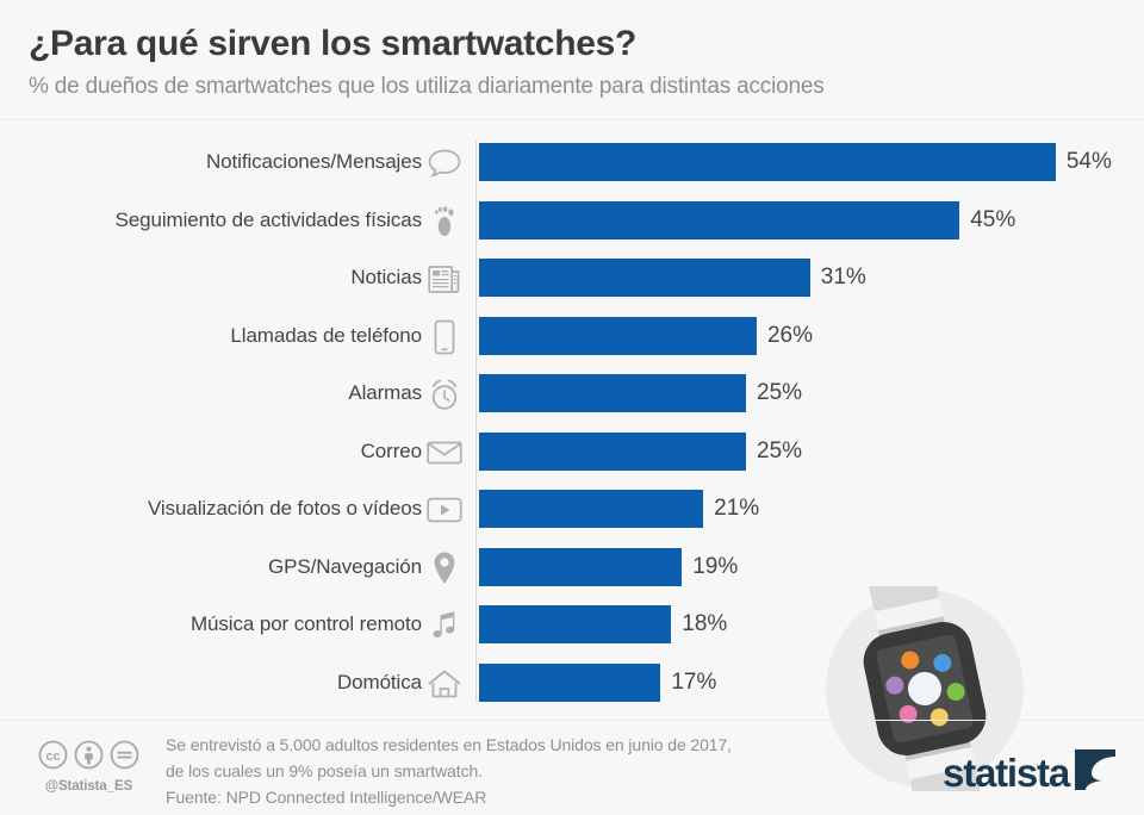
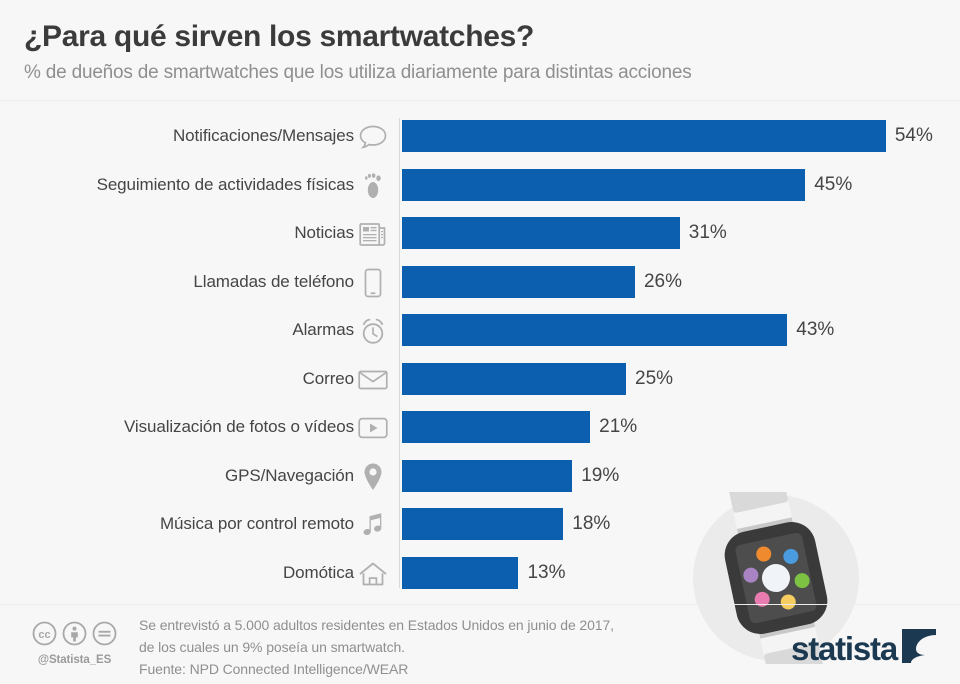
Alarmas: 25% -> 43%
Domótica: 17% -> 13%
